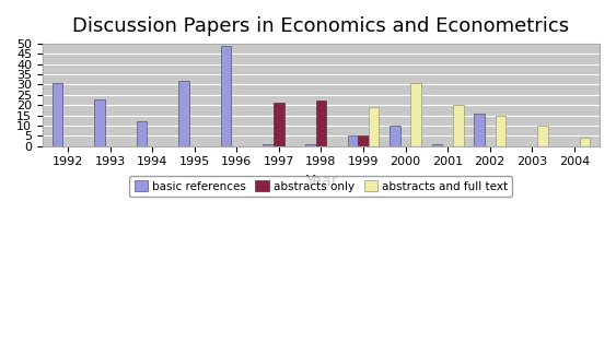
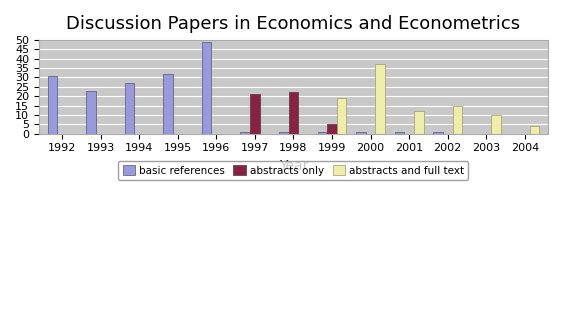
basic references/1994: 12 -> 27
basic references/1999: 5 -> 1
basic references/2000: 10 -> 1
abstracts and full text/2000: 31 -> 37
abstracts and full text/2001: 20 -> 12
basic references/2002: 16 -> 1
